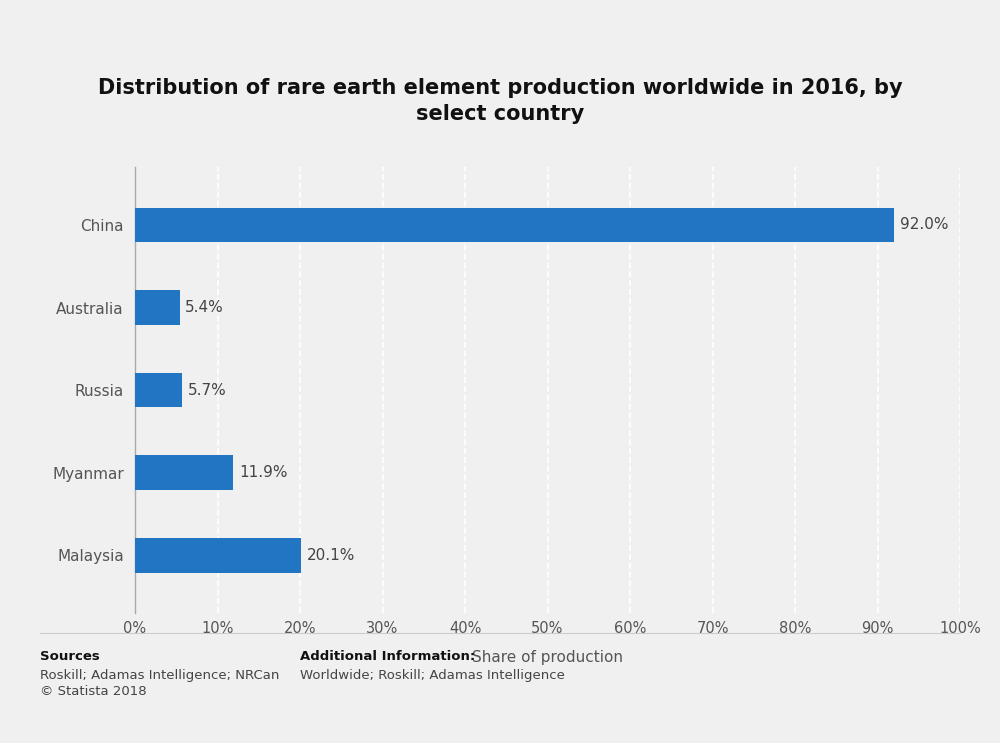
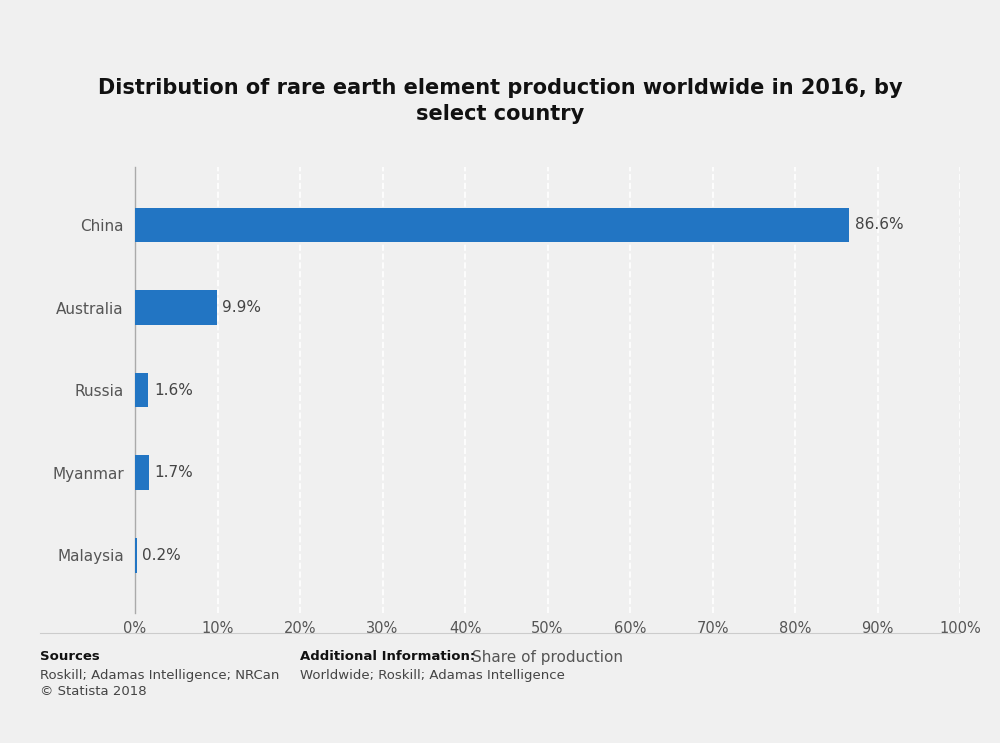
China: 92.0% -> 86.6%
Australia: 5.4% -> 9.9%
Russia: 5.7% -> 1.6%
Myanmar: 11.9% -> 1.7%
Malaysia: 20.1% -> 0.2%
